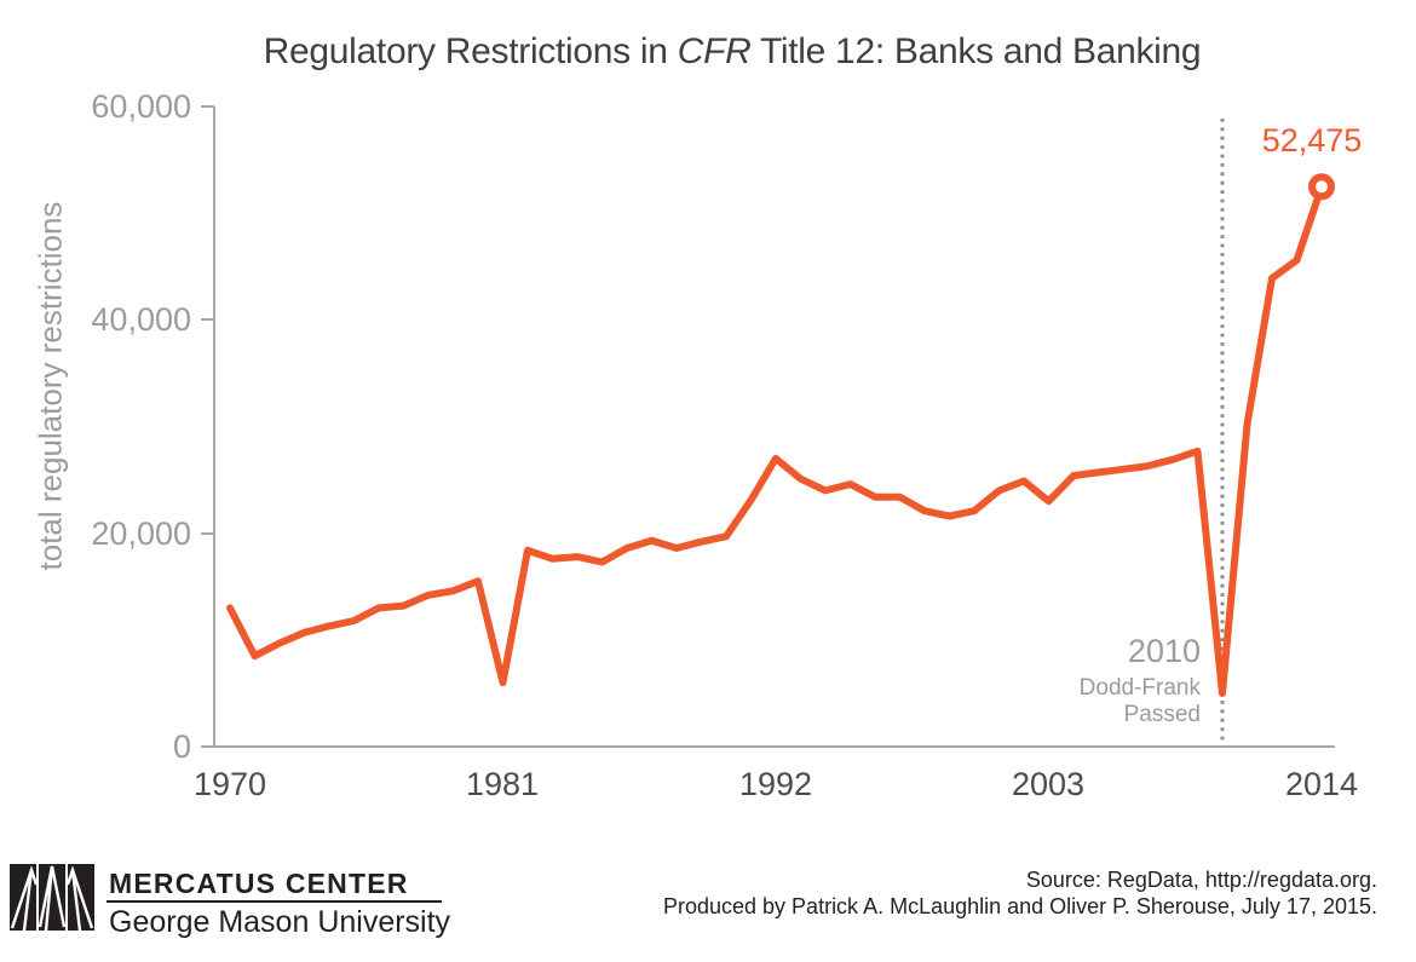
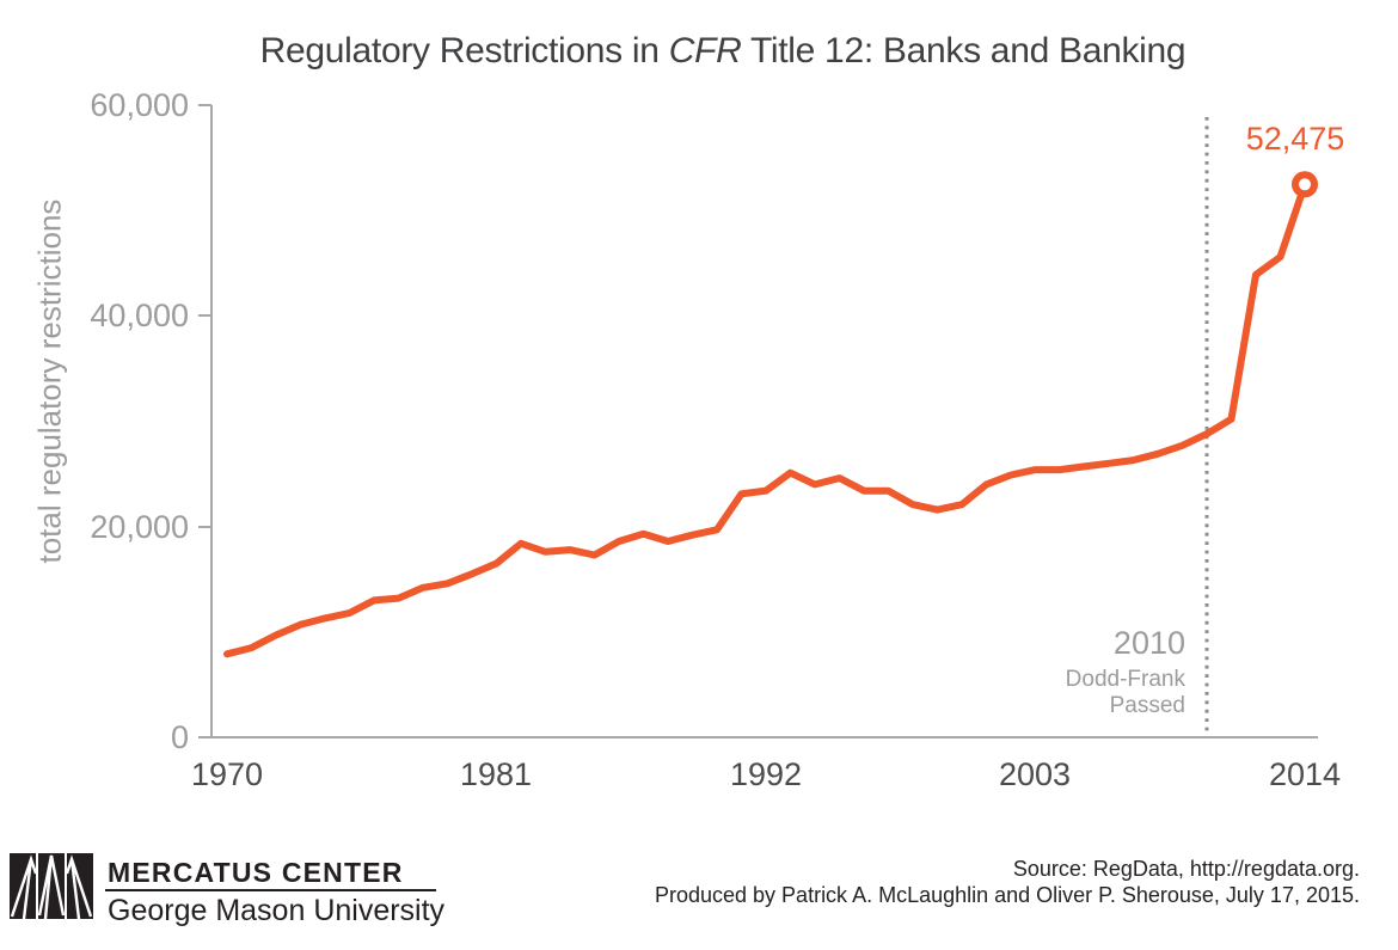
1970: 13000 -> 8000
1981: 6000 -> 16000
1992: 27000 -> 23000
2003: 23000 -> 25000
2010: 5000 -> 29000
